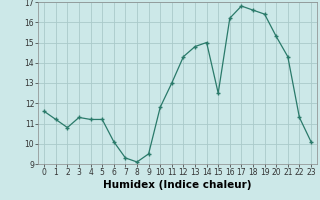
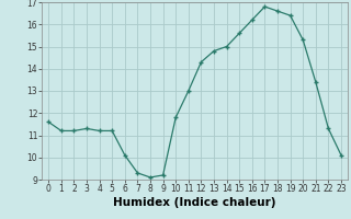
2: 10.8 -> 11.2
9: 9.5 -> 9.2
15: 12.5 -> 15.6
21: 14.3 -> 13.4
